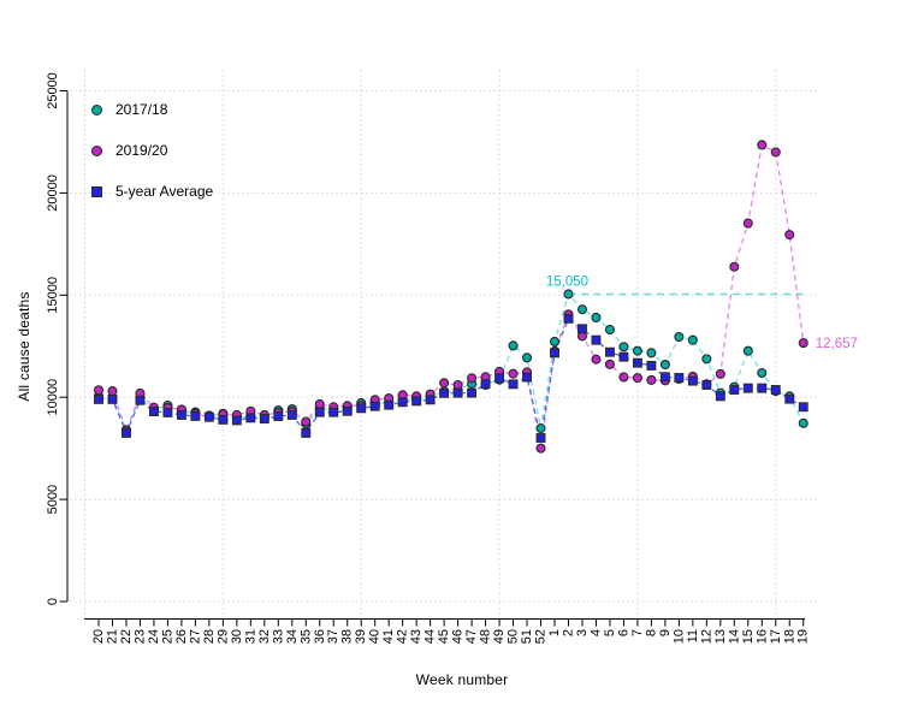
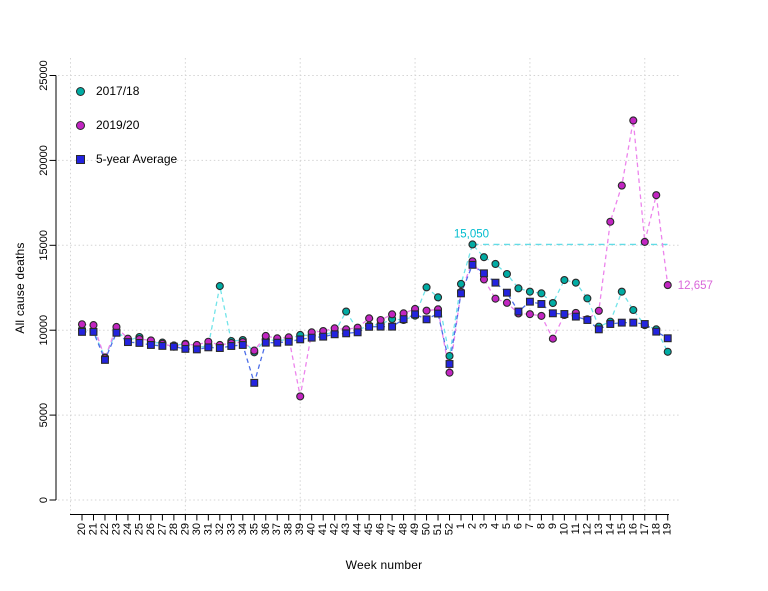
2017/18/32: 9000 -> 12600
5-year Average/35: 8200 -> 6900
2019/20/39: 9600 -> 6100
2017/18/43: 9900 -> 11100
5-year Average/6: 12000 -> 11100
2019/20/9: 10800 -> 9500
2019/20/17: 22000 -> 15200
